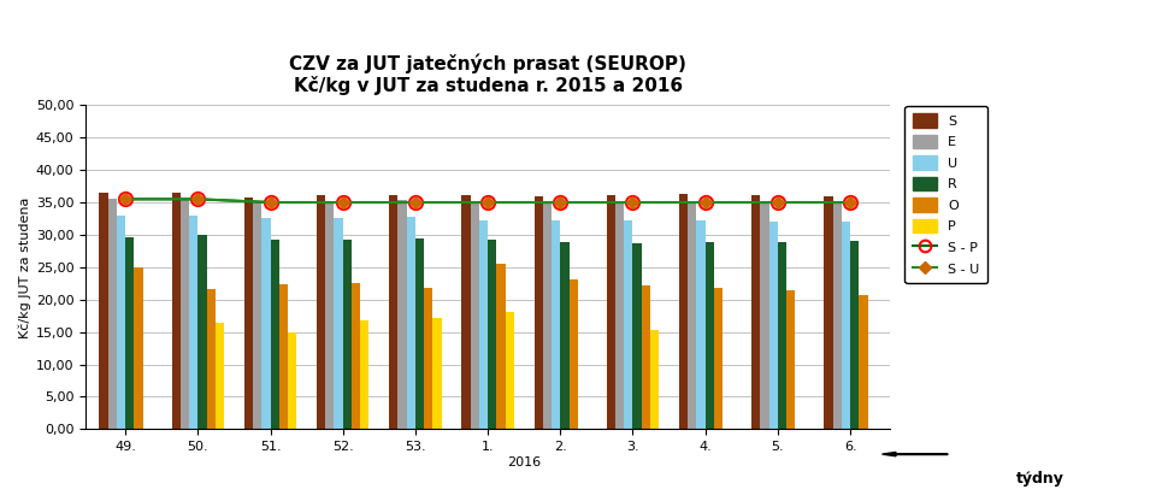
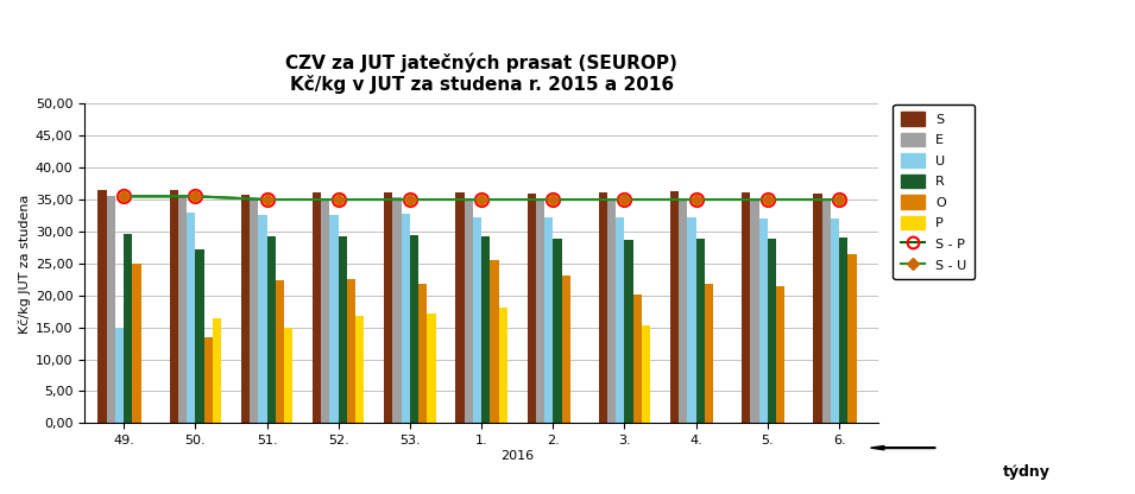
U/49.: 33,0 -> 15,0
R/50.: 29,9 -> 27,2
O/50.: 21,6 -> 13,4
O/3.: 22,1 -> 20,2
O/6.: 20,6 -> 26,4
